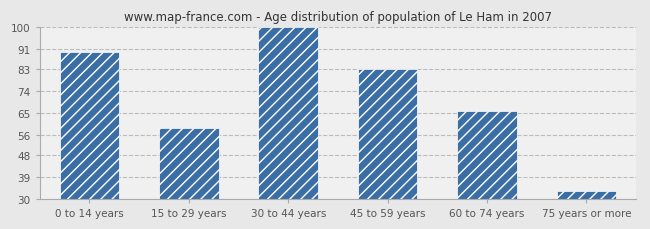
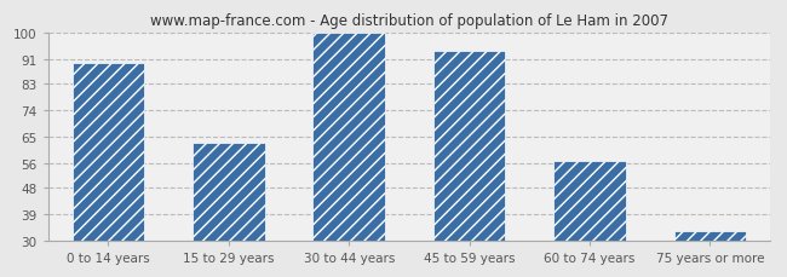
15 to 29 years: 59 -> 63
45 to 59 years: 83 -> 94
60 to 74 years: 66 -> 57
